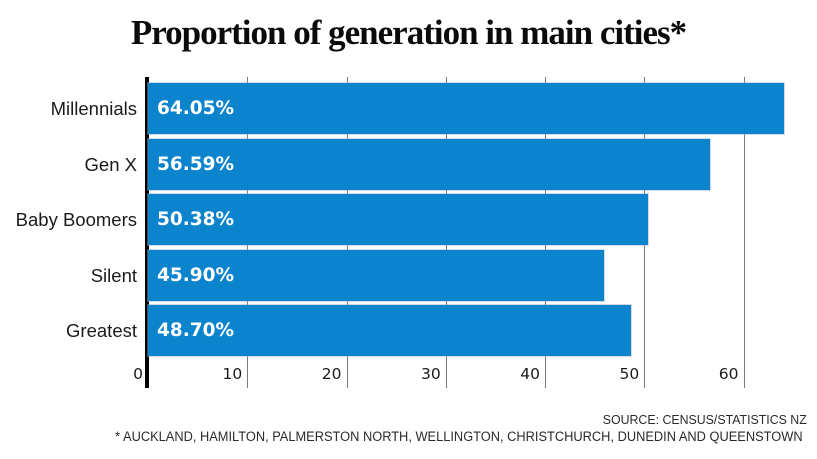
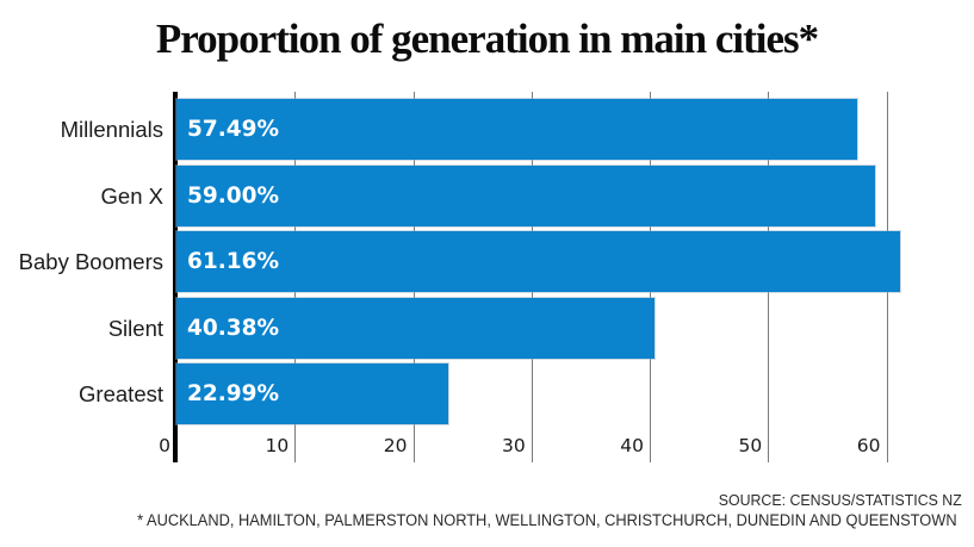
Millennials: 64.05% -> 57.49%
Gen X: 56.59% -> 59.00%
Baby Boomers: 50.38% -> 61.16%
Silent: 45.90% -> 40.38%
Greatest: 48.70% -> 22.99%
